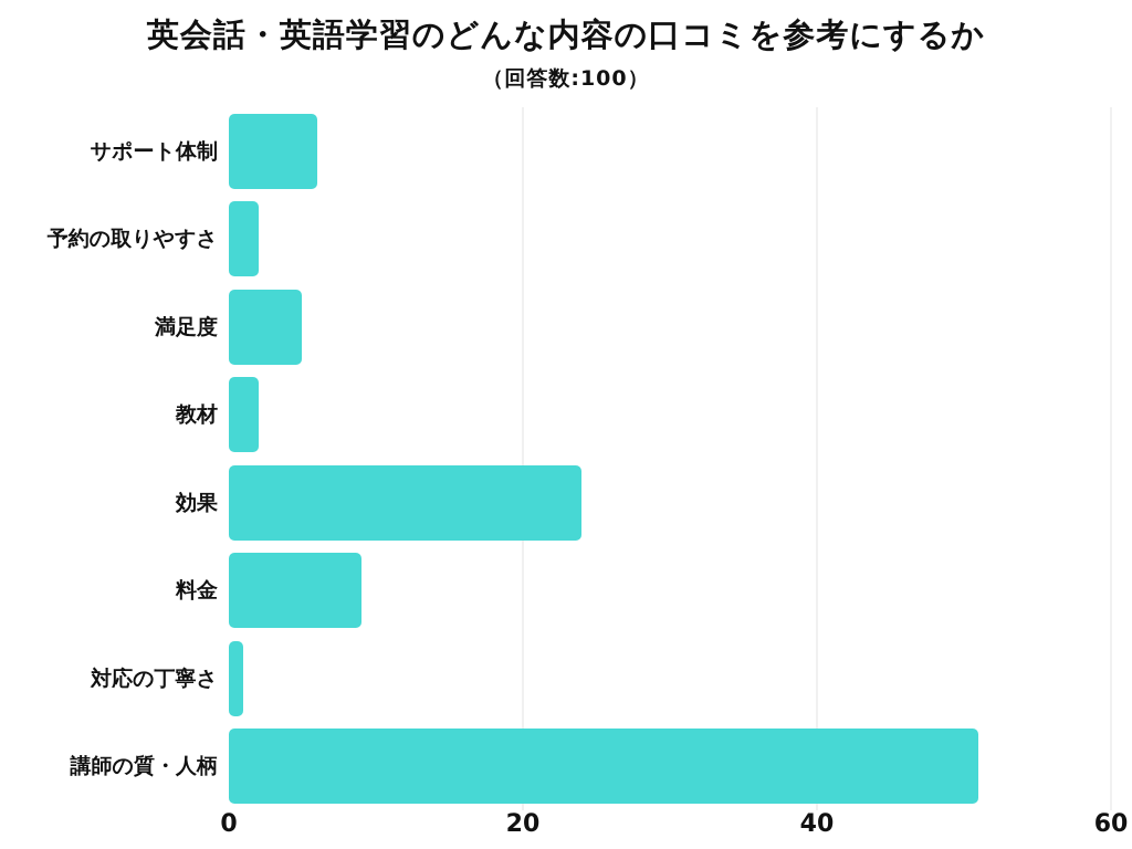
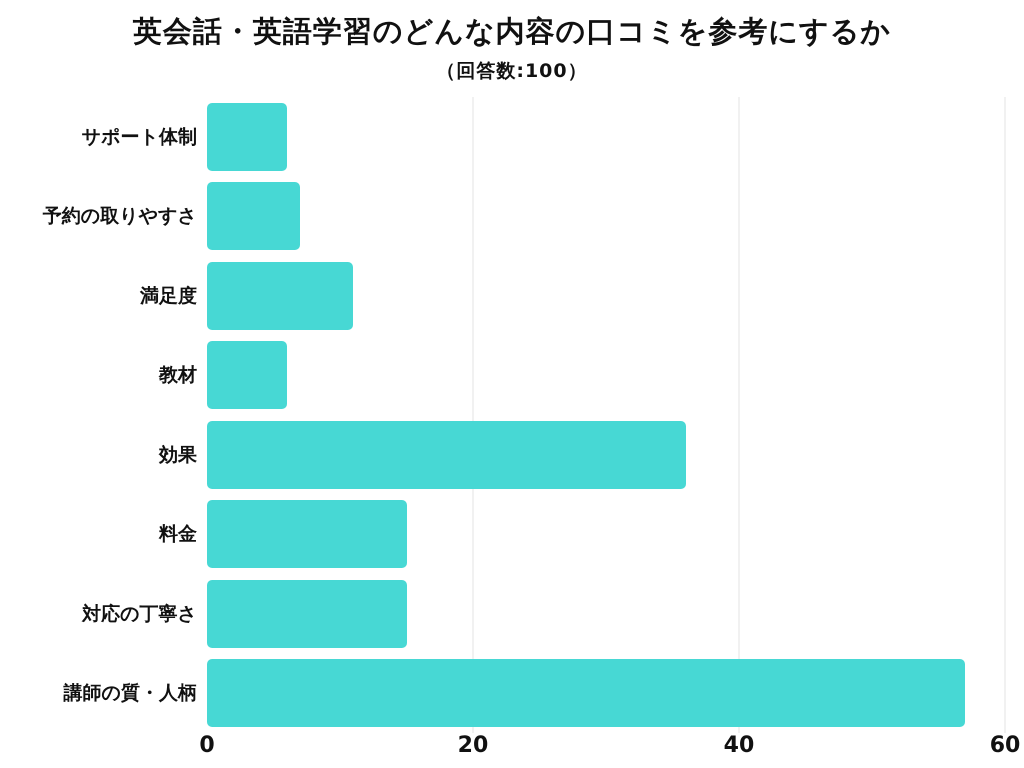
予約の取りやすさ: 2 -> 7
満足度: 5 -> 11
教材: 2 -> 6
効果: 24 -> 36
料金: 9 -> 15
対応の丁寧さ: 1 -> 15
講師の質・人柄: 51 -> 57
